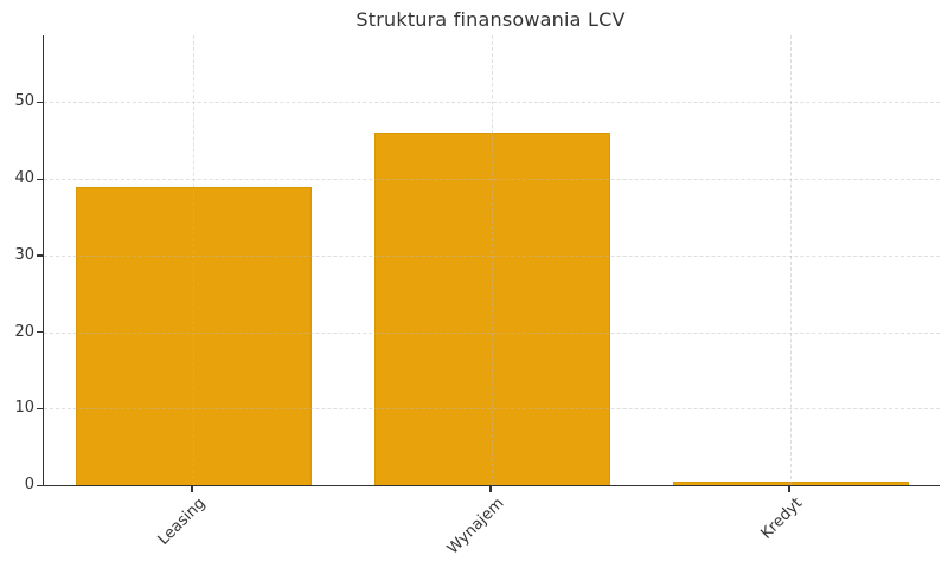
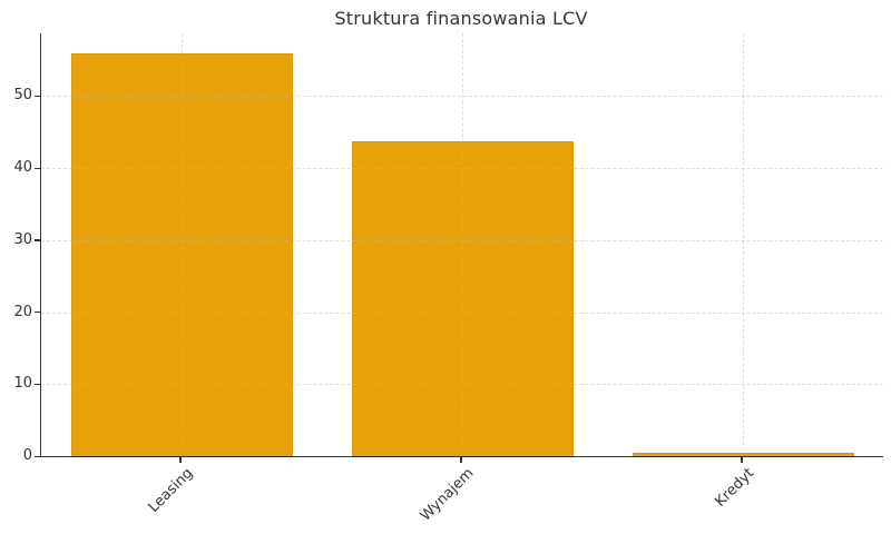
Leasing: 39 -> 56
Wynajem: 46 -> 44
